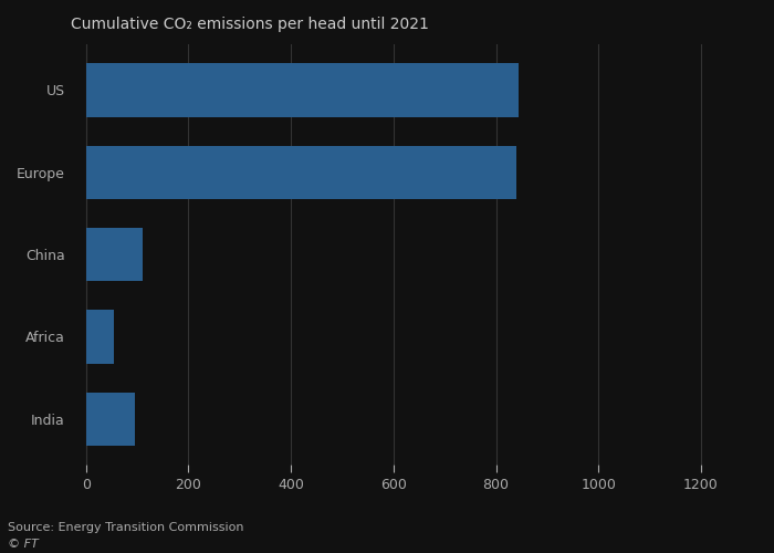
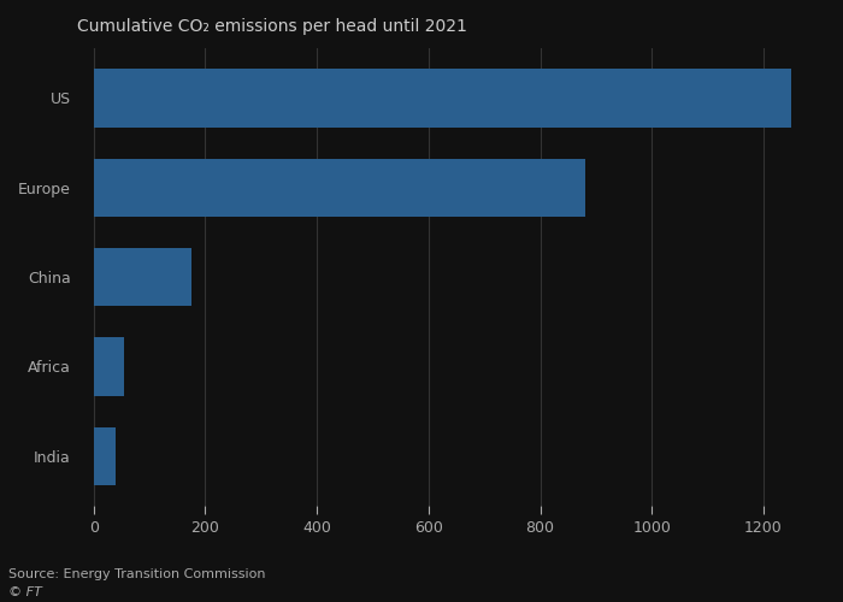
US: 845 -> 1250
Europe: 840 -> 880
China: 110 -> 175
India: 95 -> 40
